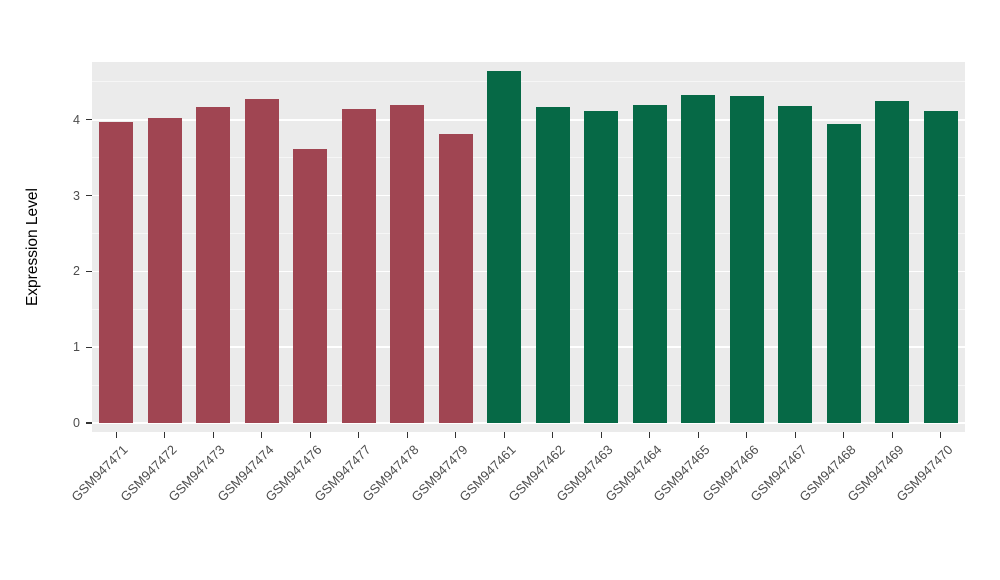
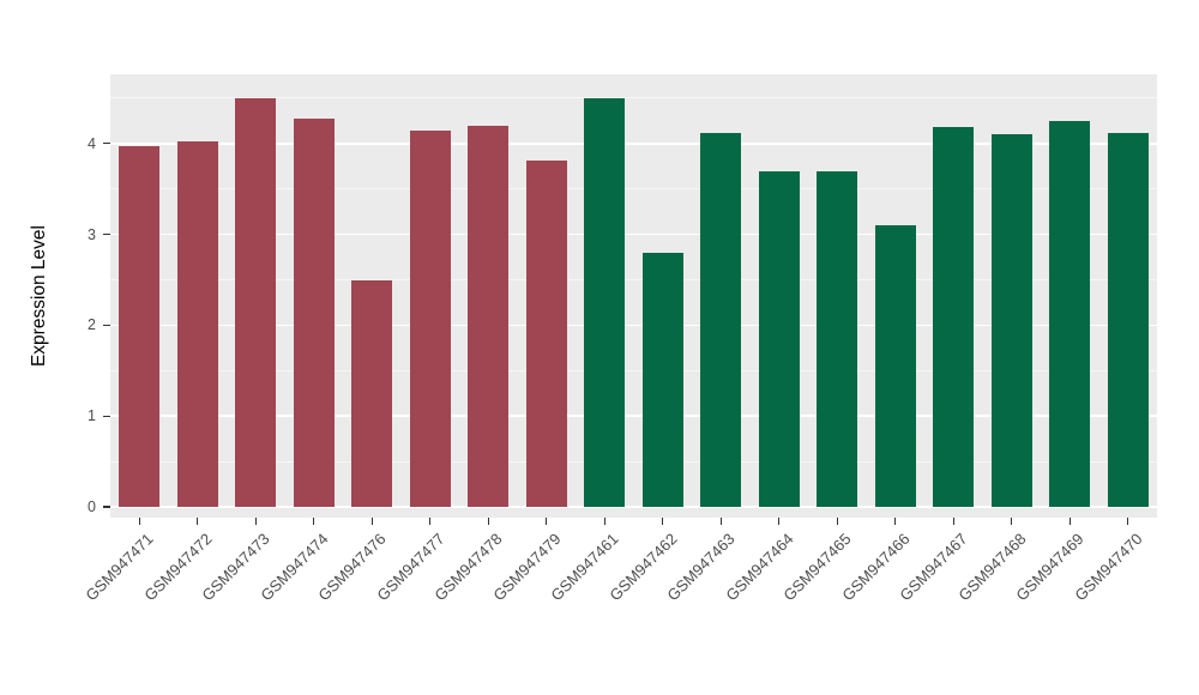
GSM947473: 4.2 -> 4.5
GSM947476: 3.6 -> 2.5
GSM947461: 4.7 -> 4.5
GSM947462: 4.2 -> 2.8
GSM947464: 4.2 -> 3.7
GSM947465: 4.3 -> 3.7
GSM947466: 4.3 -> 3.1
GSM947468: 4.0 -> 4.1
